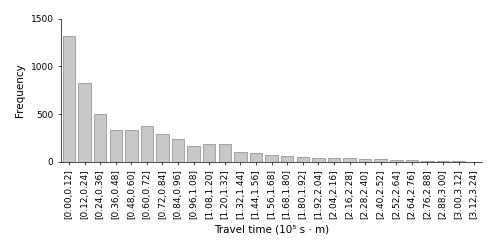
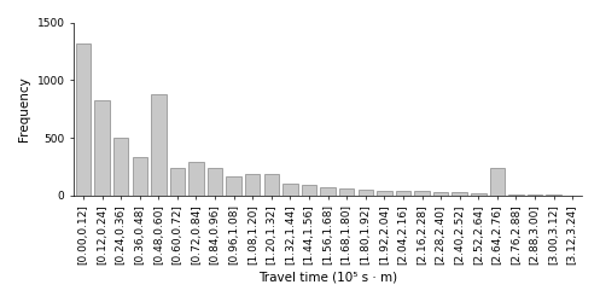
[0.48,0.60]: 340 -> 880
[0.60,0.72]: 380 -> 240
[2.64,2.76]: 20 -> 240
